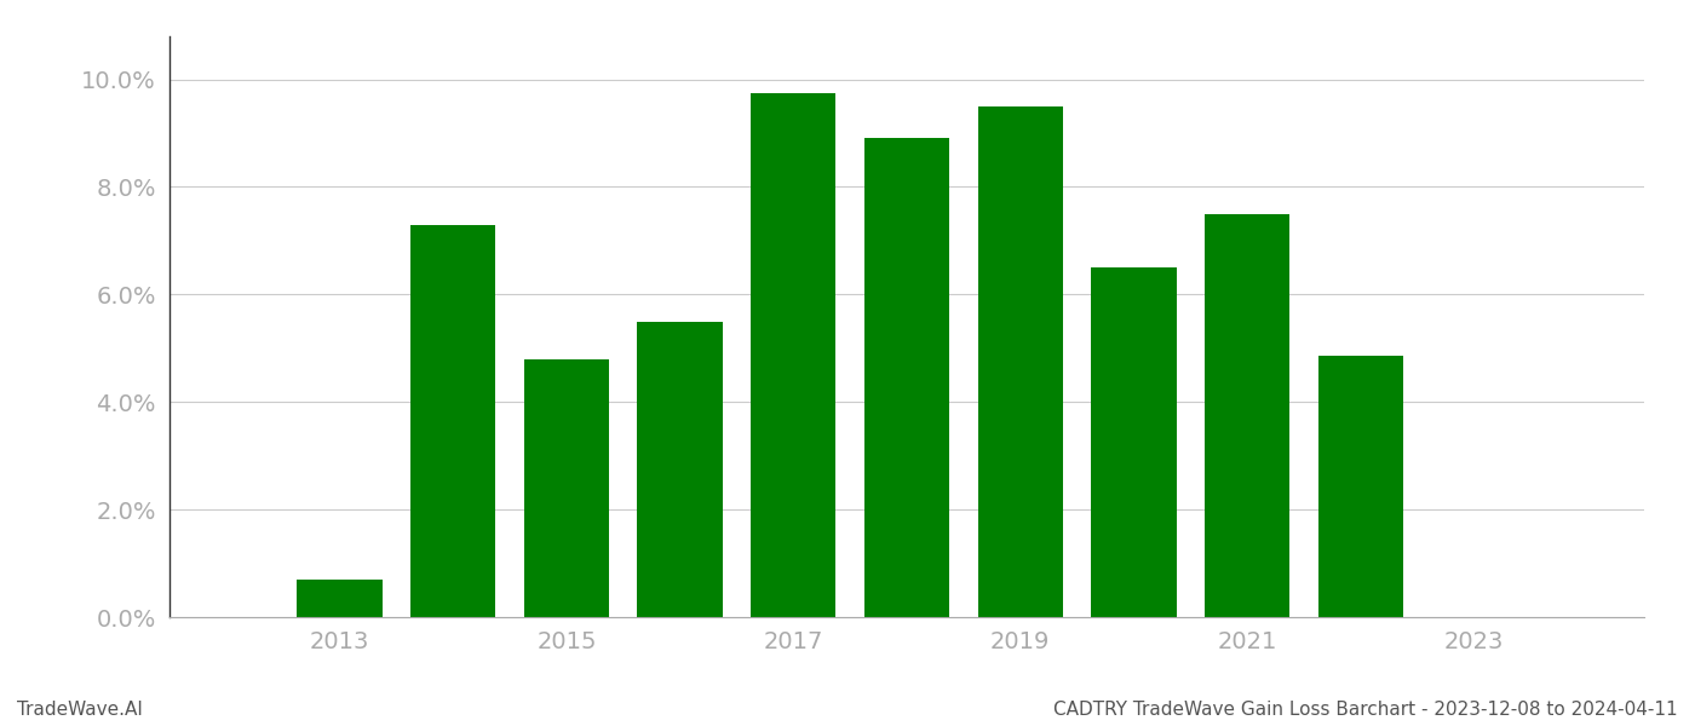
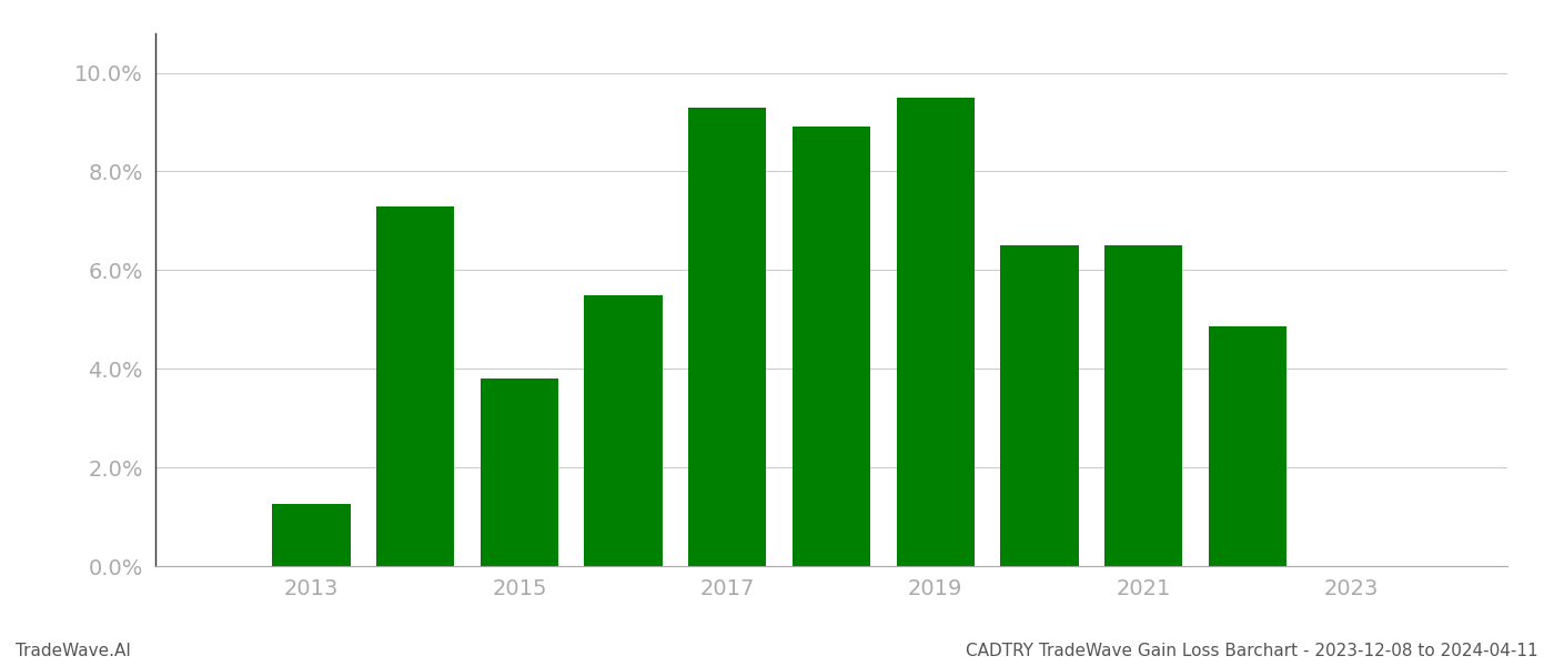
2013: 0.70% -> 1.25%
2015: 4.80% -> 3.80%
2017: 9.75% -> 9.30%
2021: 7.50% -> 6.50%
